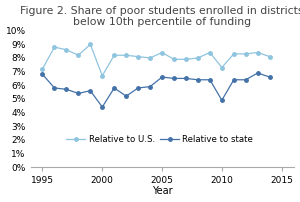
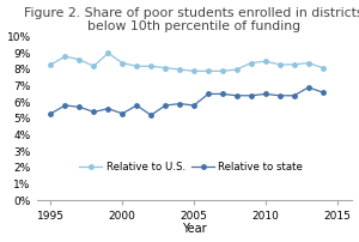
Relative to U.S./1995: 7.2% -> 8.3%
Relative to state/1995: 6.8% -> 5.3%
Relative to U.S./2000: 6.7% -> 8.4%
Relative to state/2000: 4.4% -> 5.3%
Relative to U.S./2005: 8.4% -> 7.9%
Relative to state/2005: 6.6% -> 5.8%
Relative to U.S./2010: 7.3% -> 8.5%
Relative to state/2010: 4.9% -> 6.5%
